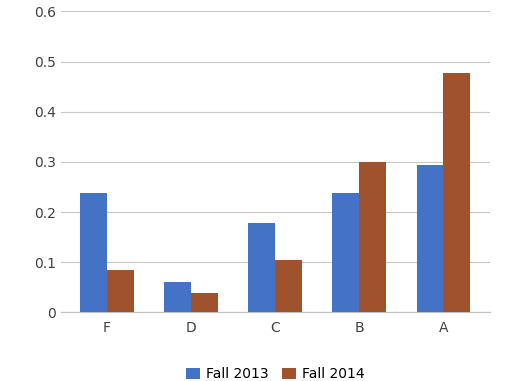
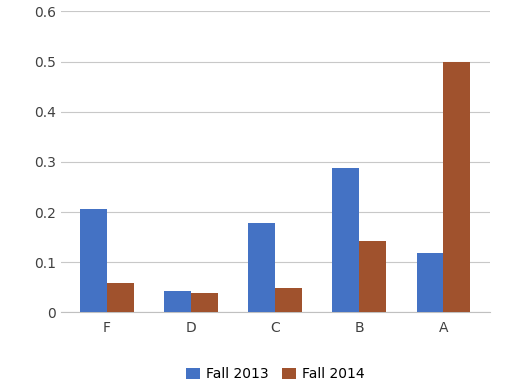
Fall 2013/F: 0.238 -> 0.206
Fall 2014/F: 0.085 -> 0.058
Fall 2013/D: 0.060 -> 0.042
Fall 2014/C: 0.105 -> 0.048
Fall 2013/B: 0.238 -> 0.288
Fall 2014/B: 0.300 -> 0.142
Fall 2013/A: 0.294 -> 0.118
Fall 2014/A: 0.477 -> 0.500
